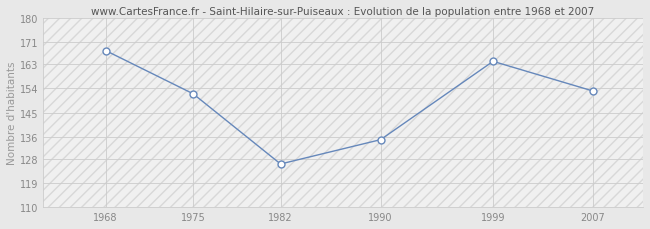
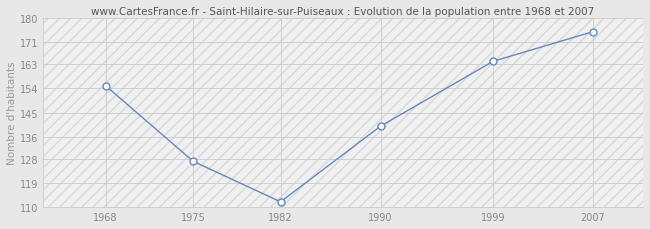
1968: 168 -> 155
1975: 152 -> 127
1982: 126 -> 112
1990: 135 -> 140
2007: 153 -> 175
